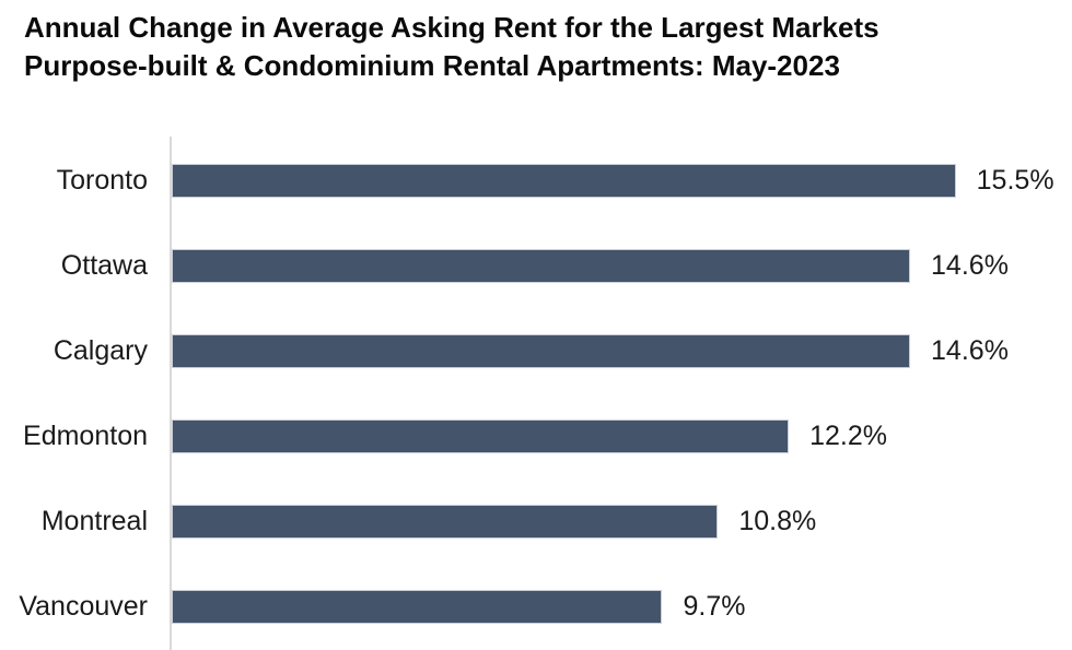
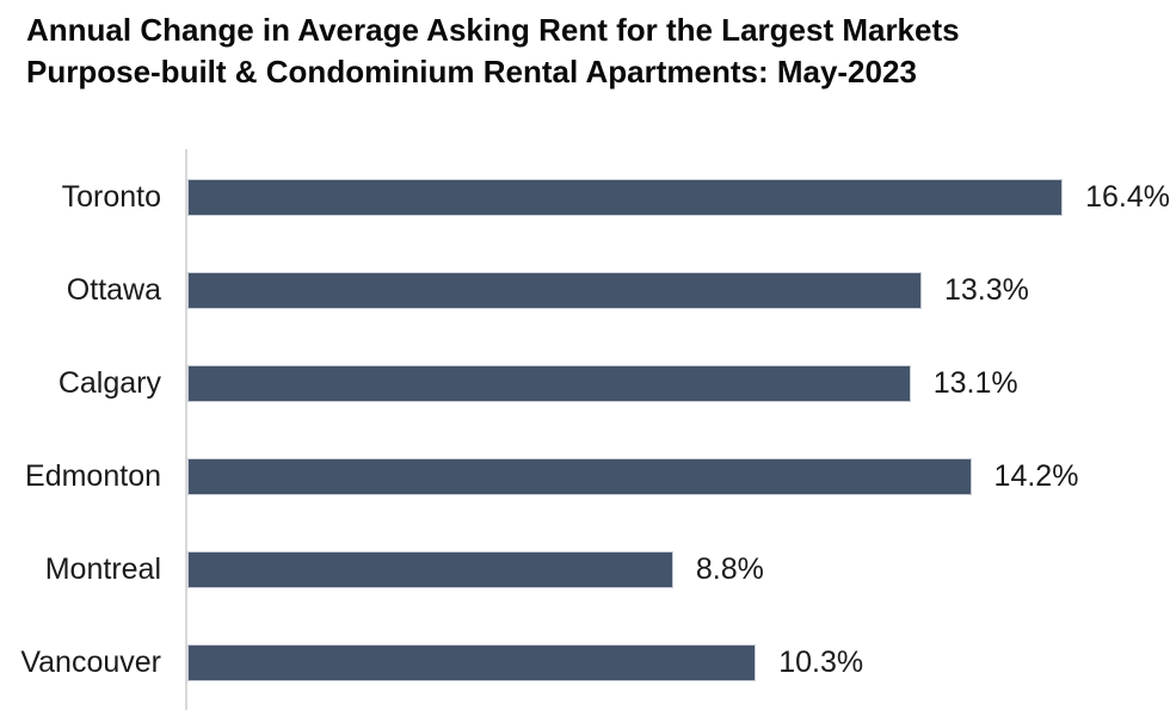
Toronto: 15.5% -> 16.4%
Ottawa: 14.6% -> 13.3%
Calgary: 14.6% -> 13.1%
Edmonton: 12.2% -> 14.2%
Montreal: 10.8% -> 8.8%
Vancouver: 9.7% -> 10.3%
